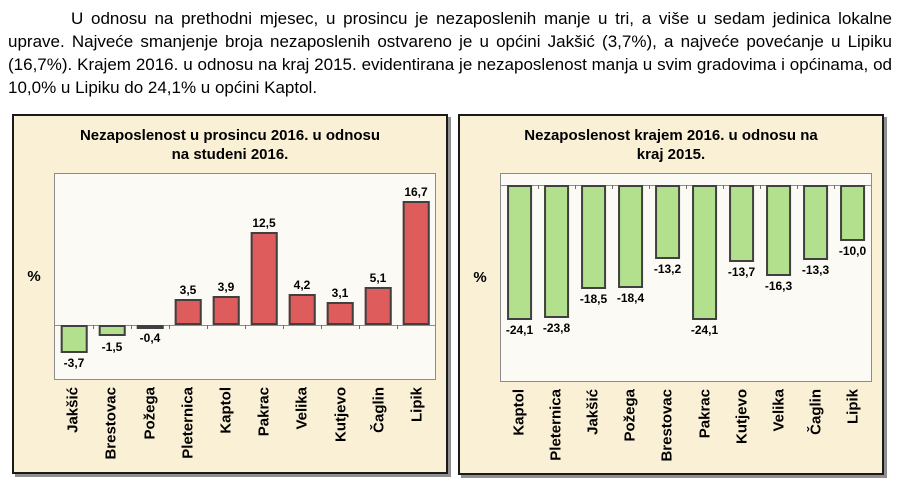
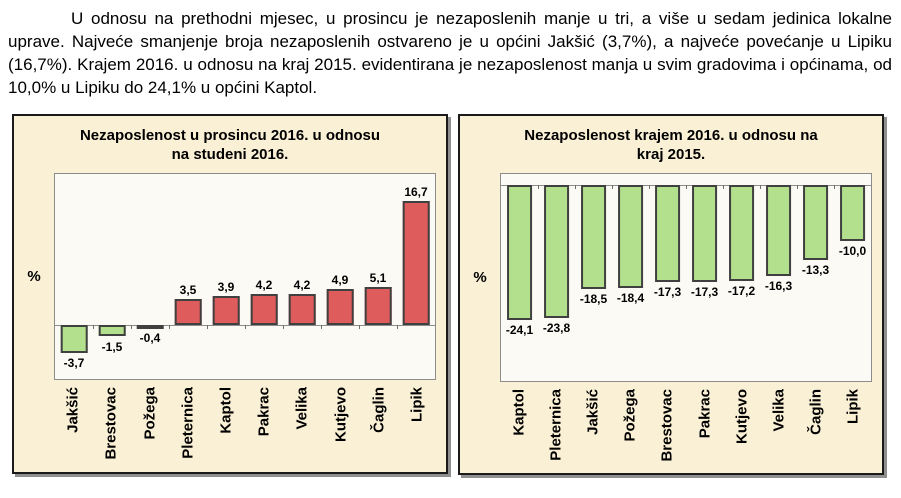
Nezaposlenost u prosincu 2016. u odnosu na studeni 2016./Pakrac: 12,5 -> 4,2
Nezaposlenost u prosincu 2016. u odnosu na studeni 2016./Kutjevo: 3,1 -> 4,9
Nezaposlenost krajem 2016. u odnosu na kraj 2015./Brestovac: -13,2 -> -17,3
Nezaposlenost krajem 2016. u odnosu na kraj 2015./Pakrac: -24,1 -> -17,3
Nezaposlenost krajem 2016. u odnosu na kraj 2015./Kutjevo: -13,7 -> -17,2
